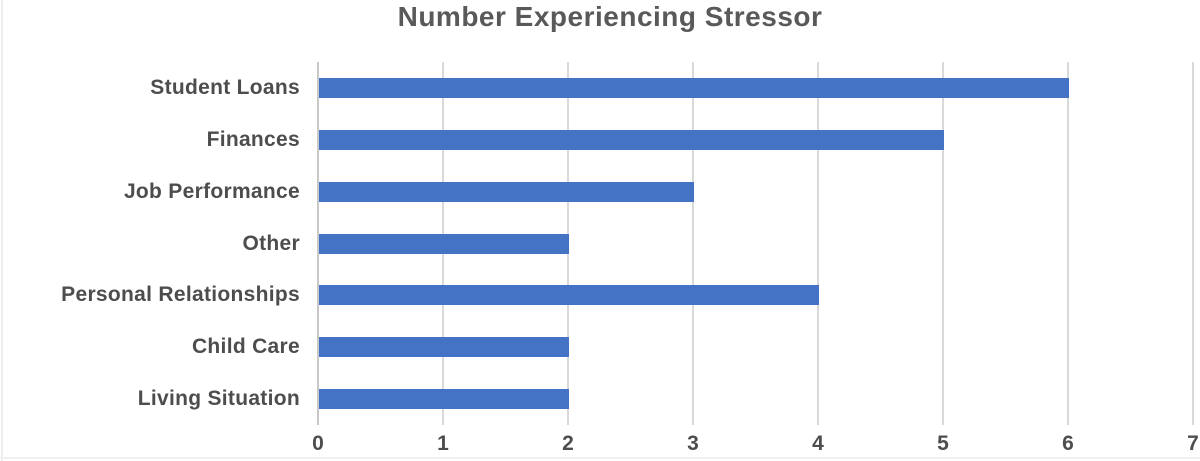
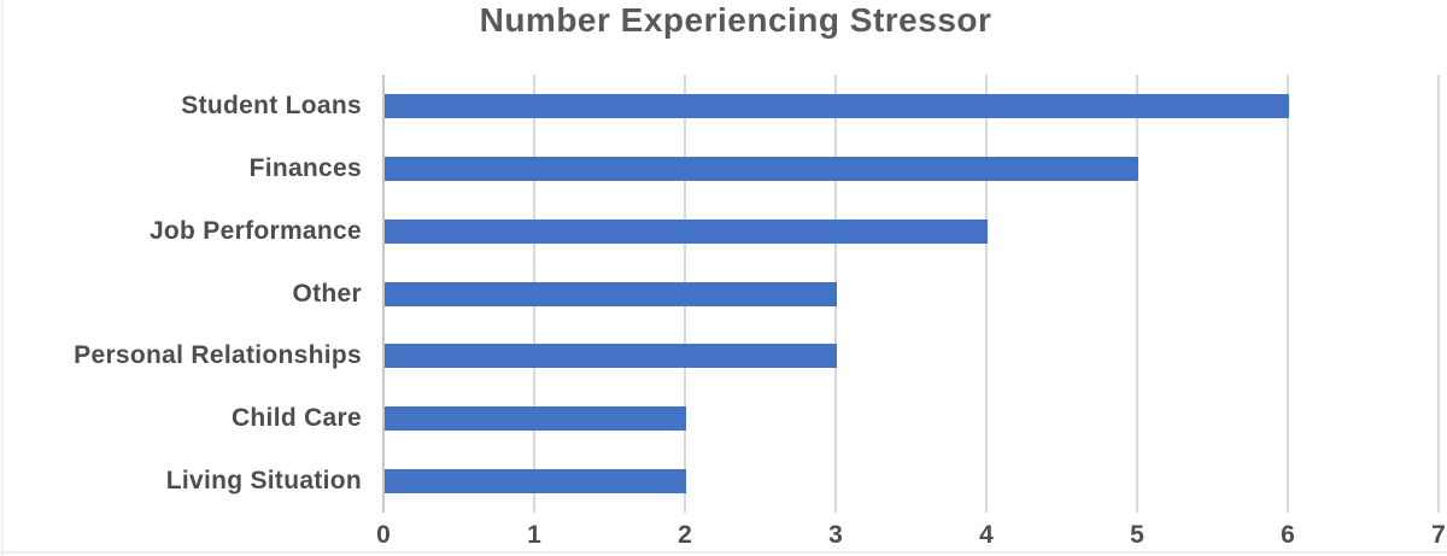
Job Performance: 3 -> 4
Other: 2 -> 3
Personal Relationships: 4 -> 3
